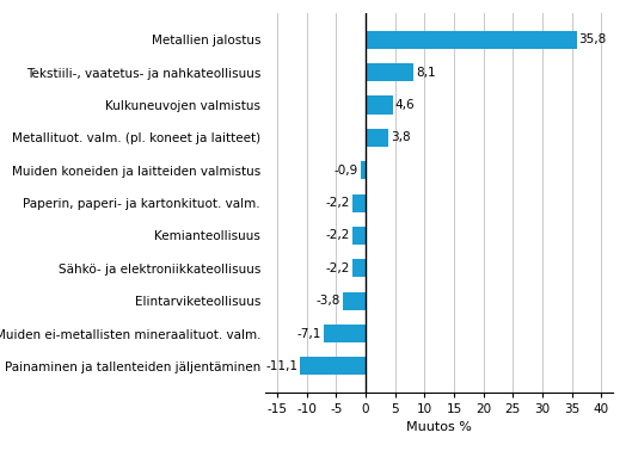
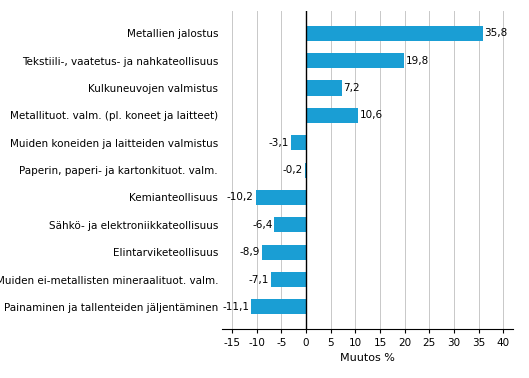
Tekstiili-, vaatetus- ja nahkateollisuus: 8,1 -> 19,8
Kulkuneuvojen valmistus: 4,6 -> 7,2
Metallituot. valm. (pl. koneet ja laitteet): 3,8 -> 10,6
Muiden koneiden ja laitteiden valmistus: -0,9 -> -3,1
Paperin, paperi- ja kartonkituot. valm.: -2,2 -> -0,2
Kemianteollisuus: -2,2 -> -10,2
Sähkö- ja elektroniikkateollisuus: -2,2 -> -6,4
Elintarviketeollisuus: -3,8 -> -8,9
